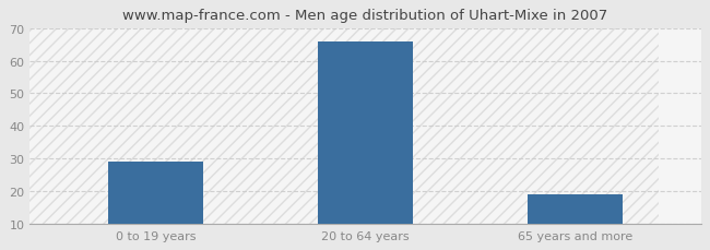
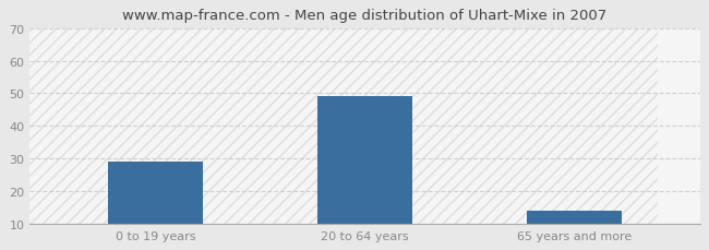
20 to 64 years: 66 -> 49
65 years and more: 19 -> 14
